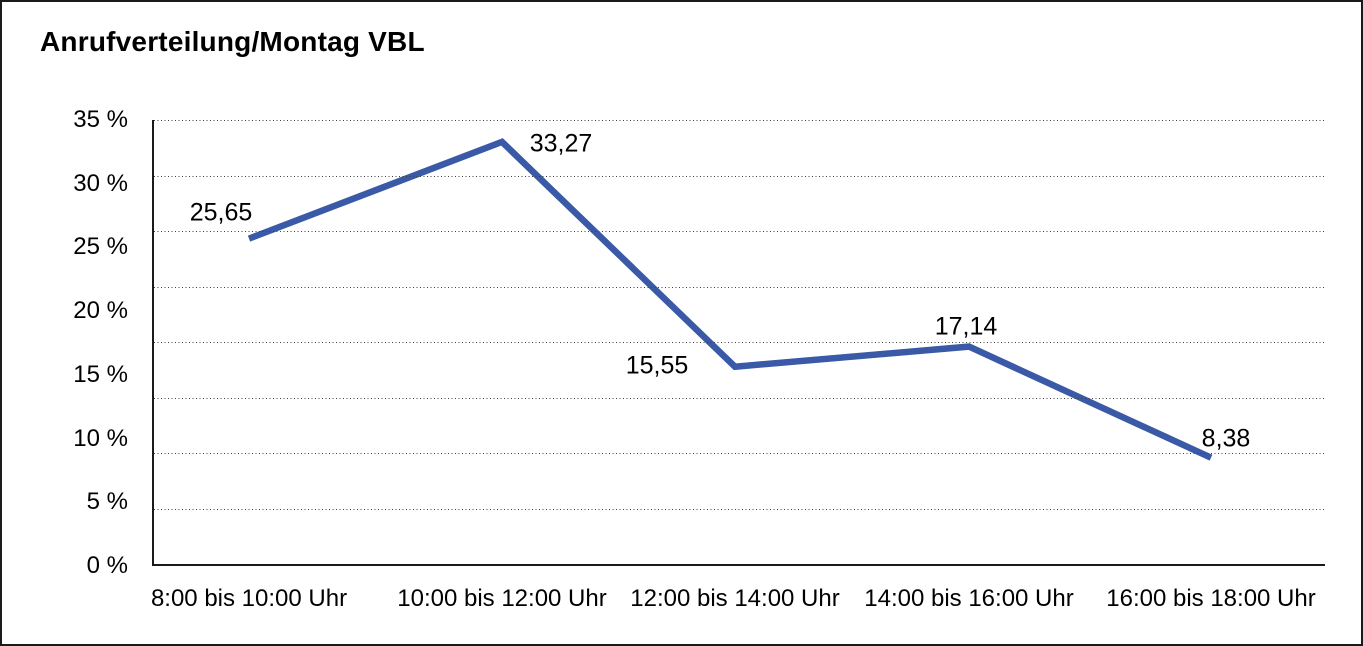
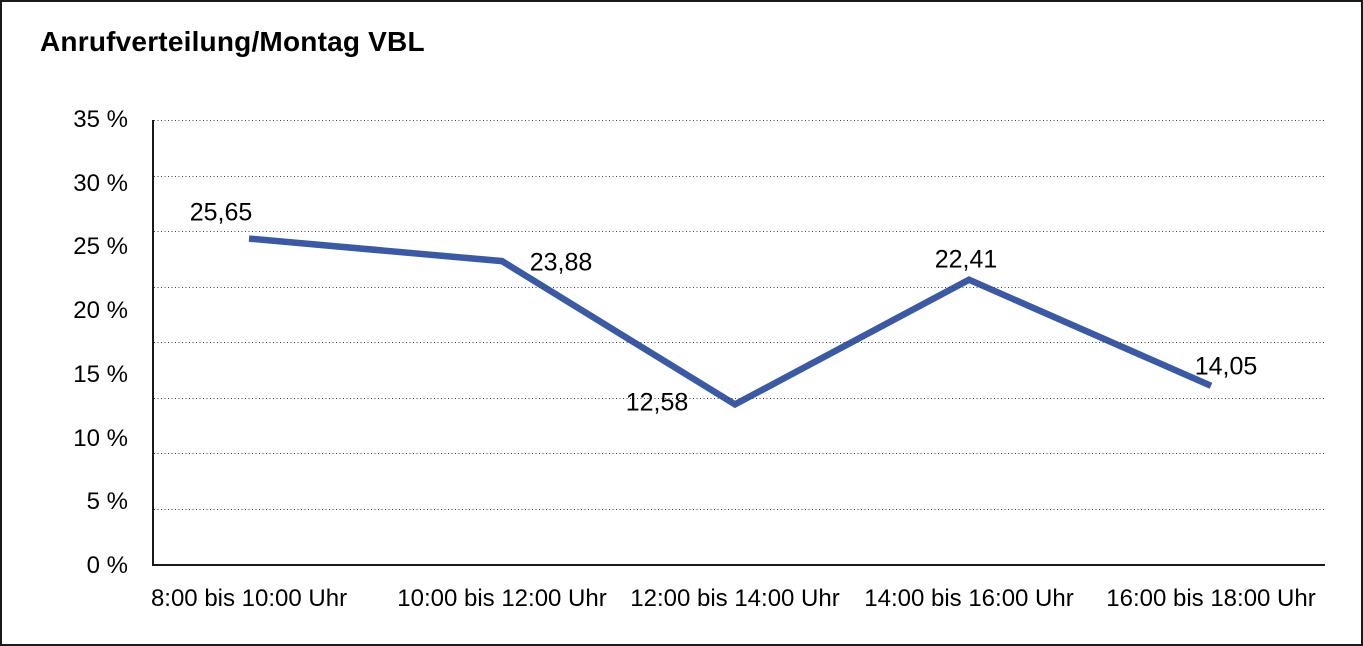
10:00 bis 12:00 Uhr: 33,27 -> 23,88
12:00 bis 14:00 Uhr: 15,55 -> 12,58
14:00 bis 16:00 Uhr: 17,14 -> 22,41
16:00 bis 18:00 Uhr: 8,38 -> 14,05
